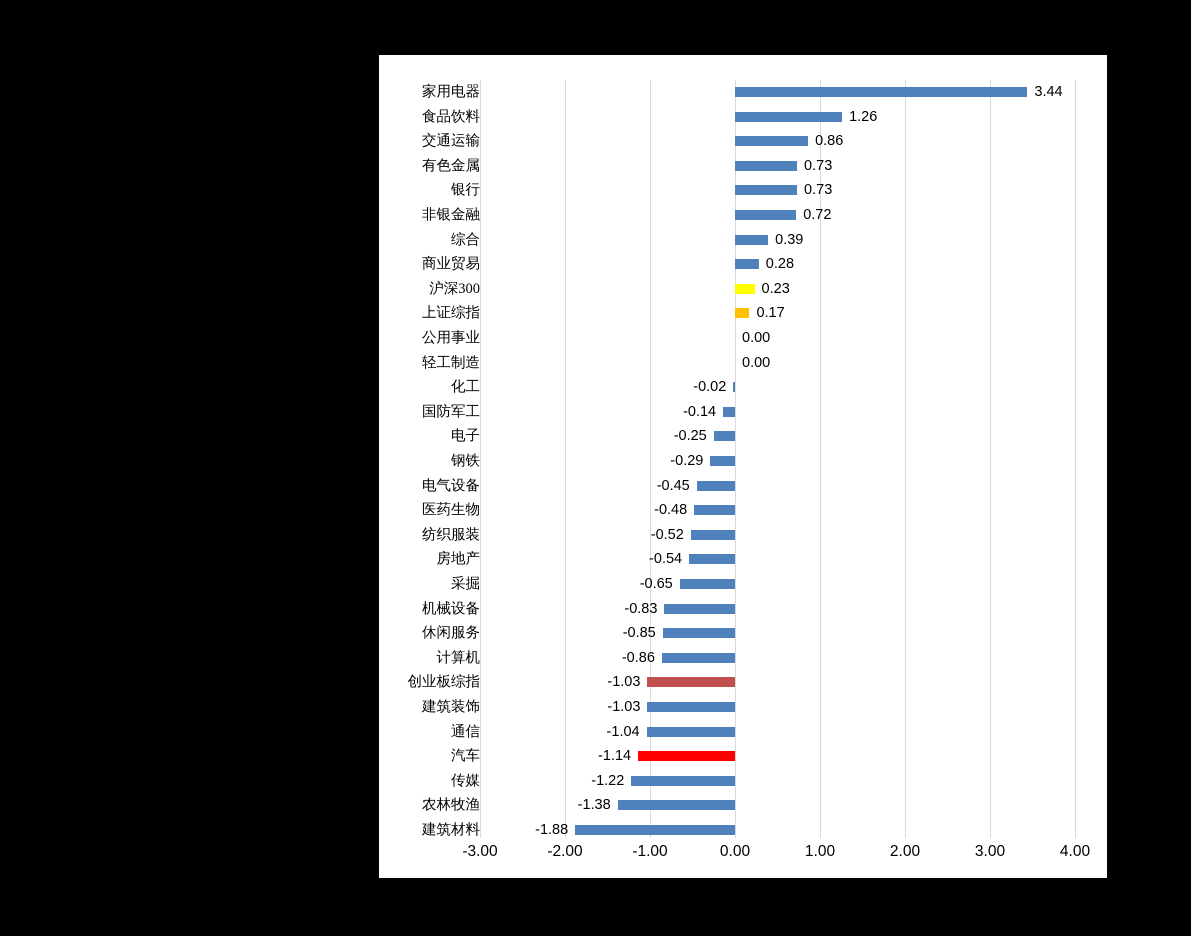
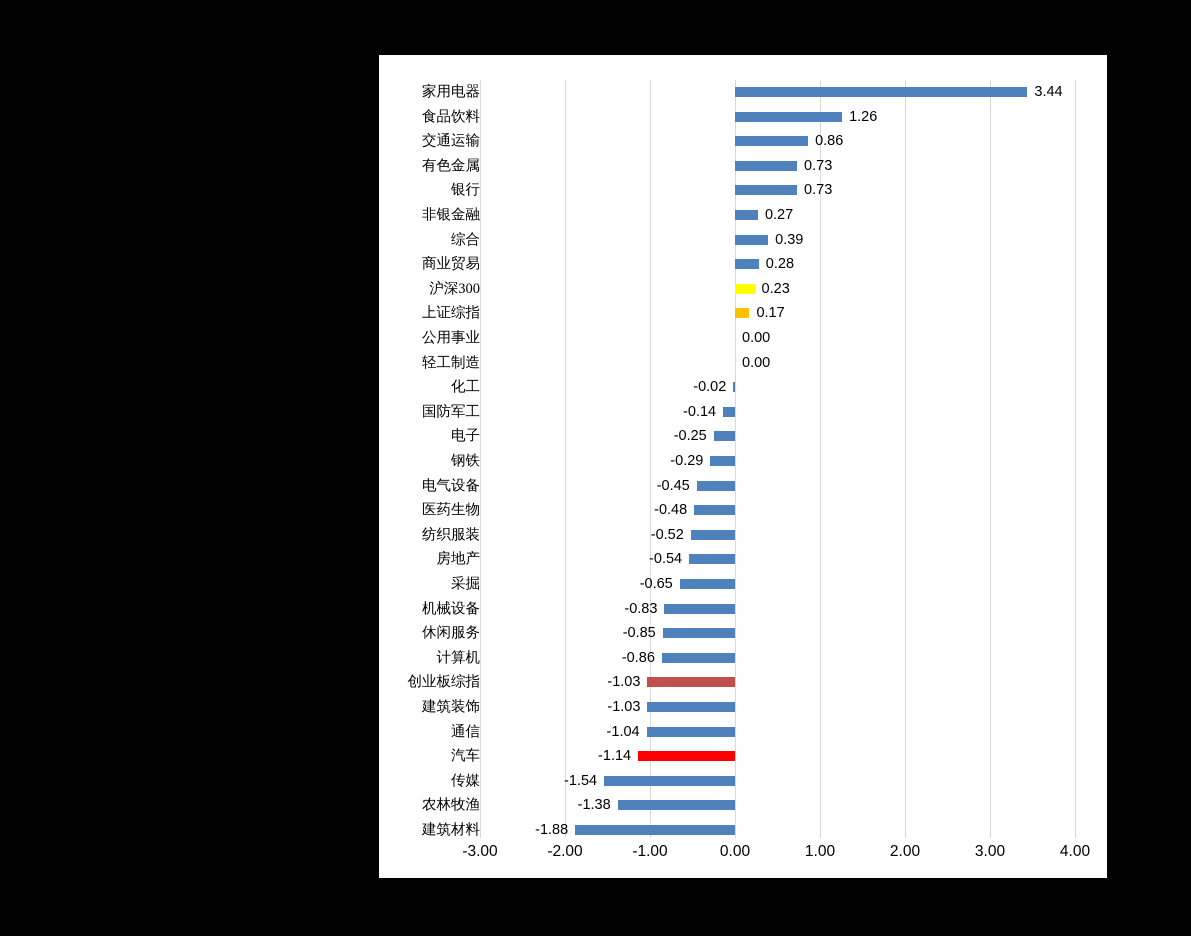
非银金融: 0.72 -> 0.27
传媒: -1.22 -> -1.54
